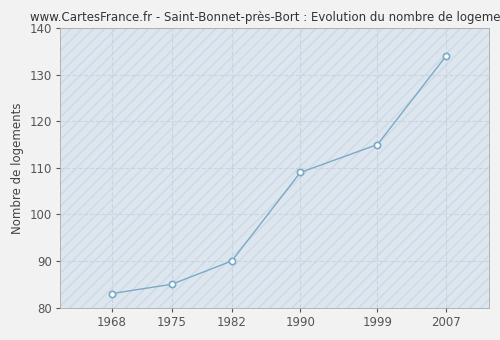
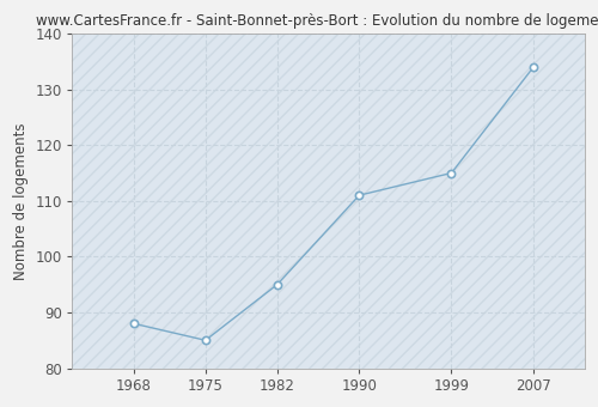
1968: 83 -> 88
1982: 90 -> 95
1990: 109 -> 111
